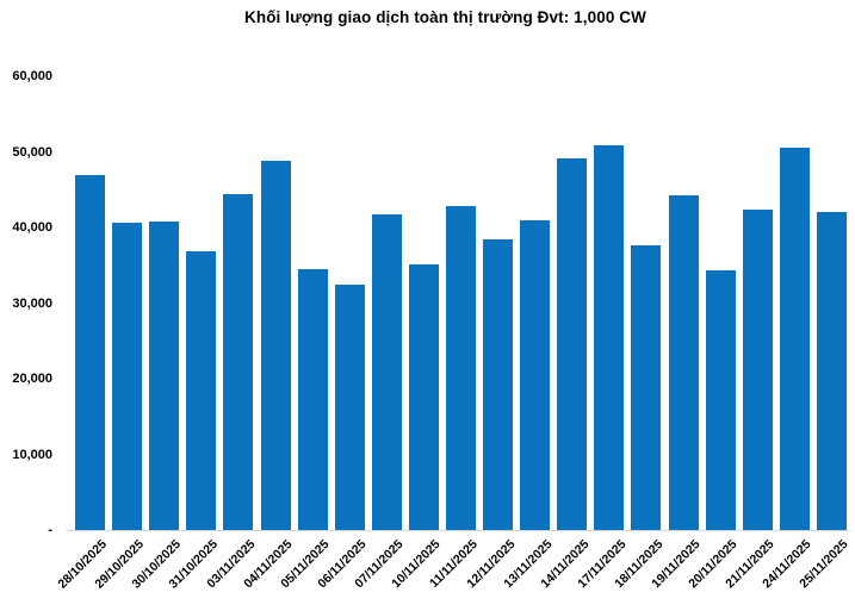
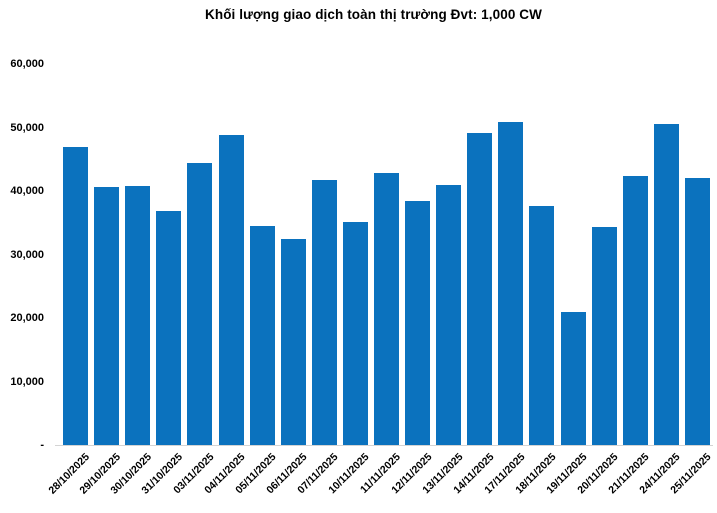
19/11/2025: 44000 -> 21000
